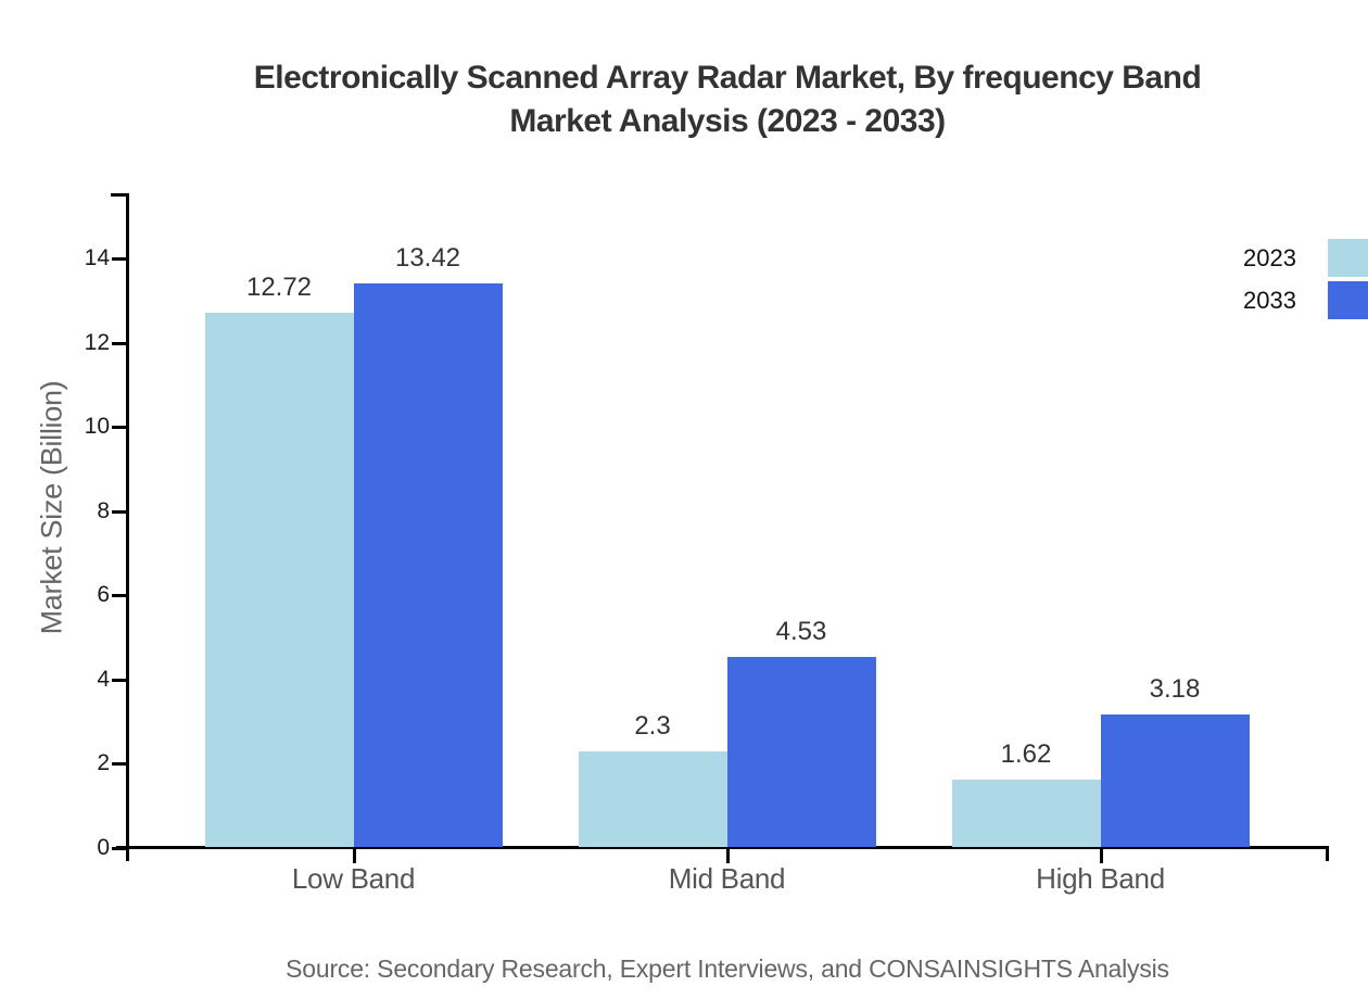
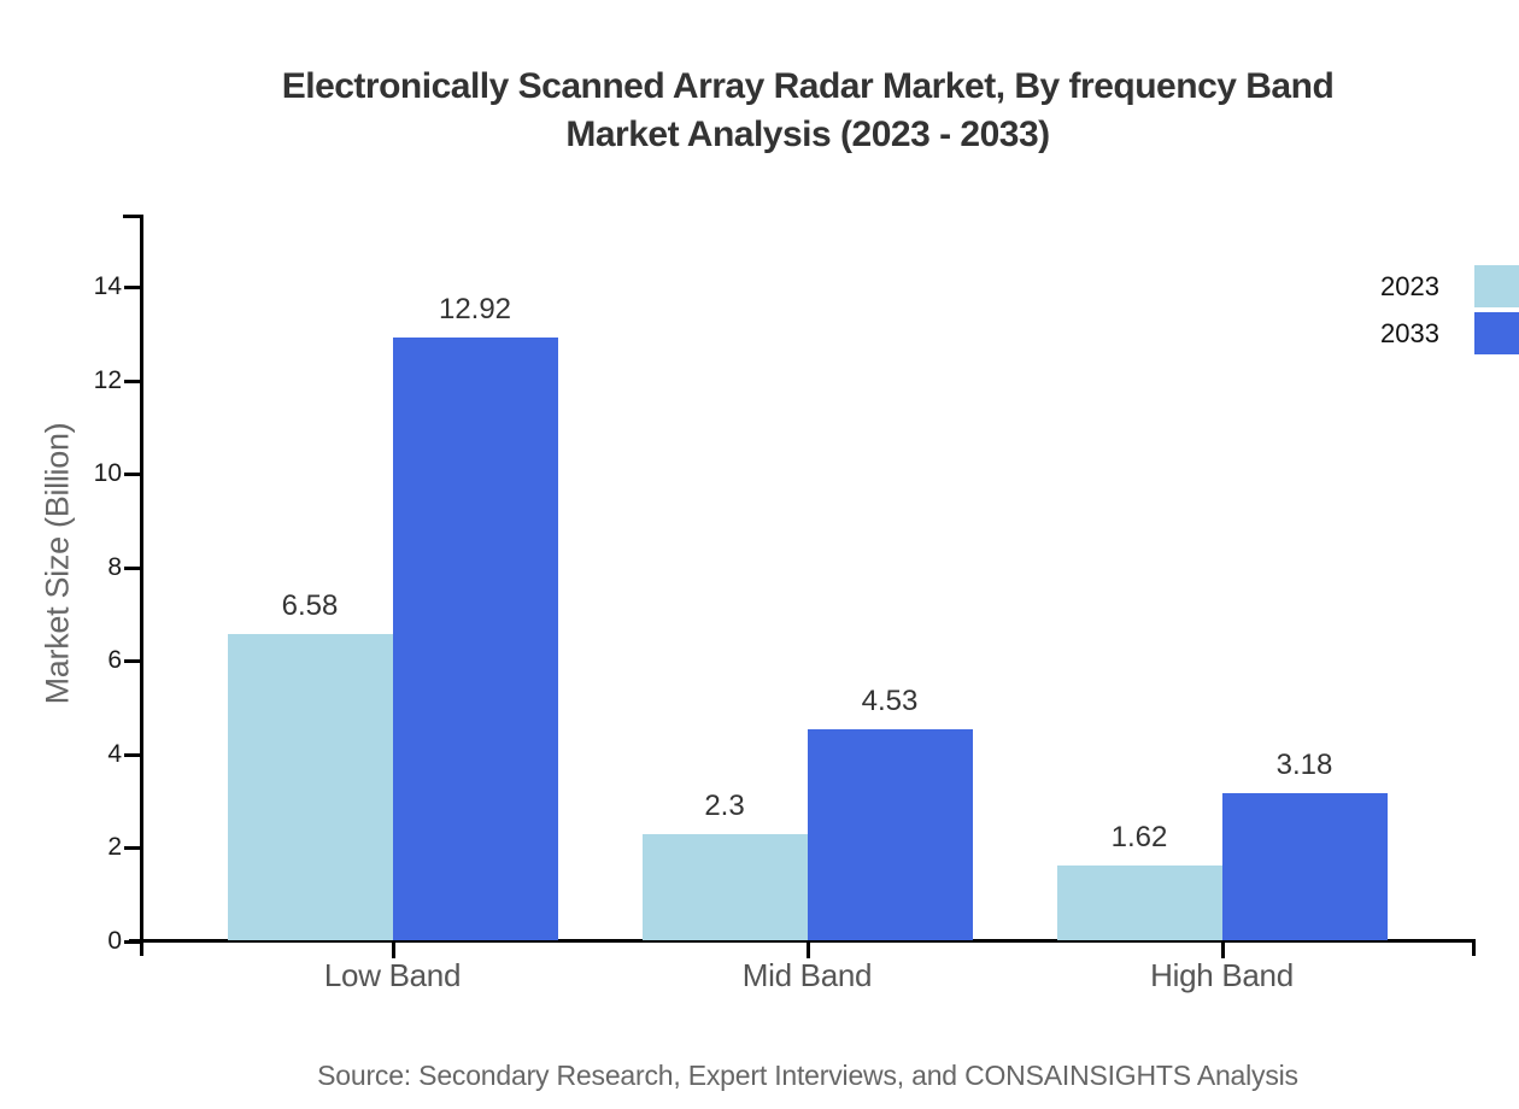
2023/Low Band: 12.72 -> 6.58
2033/Low Band: 13.42 -> 12.92
